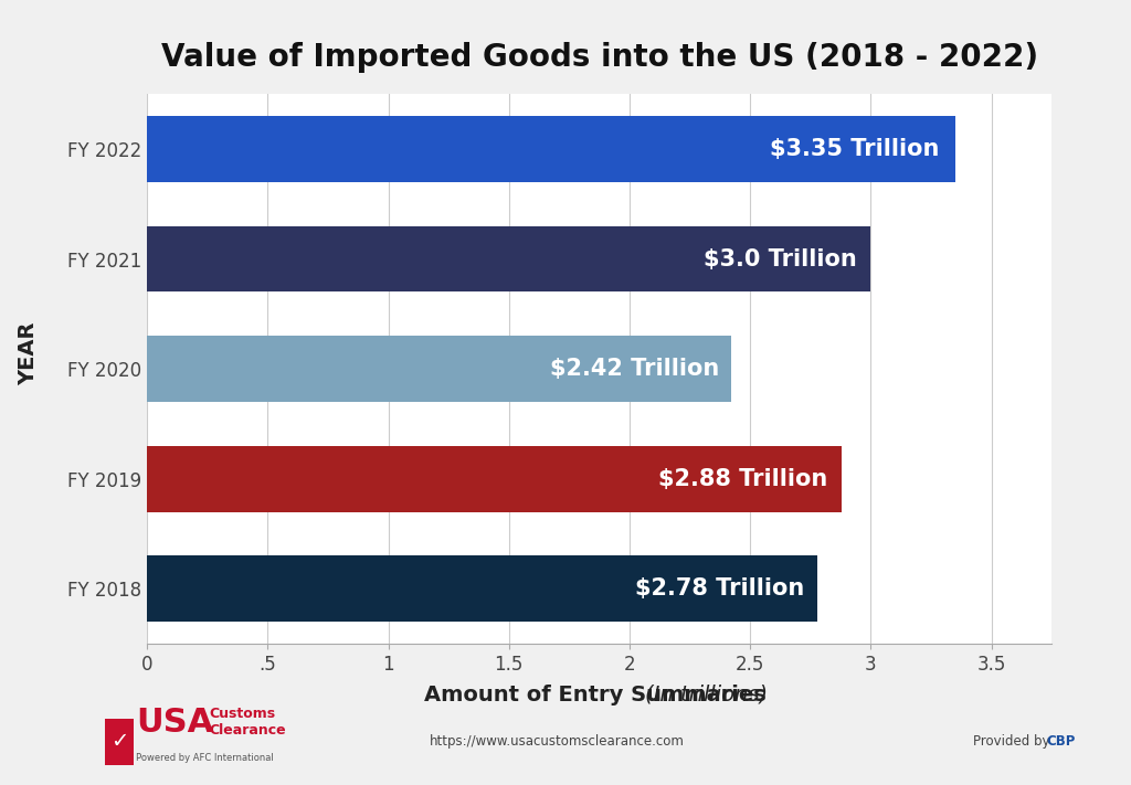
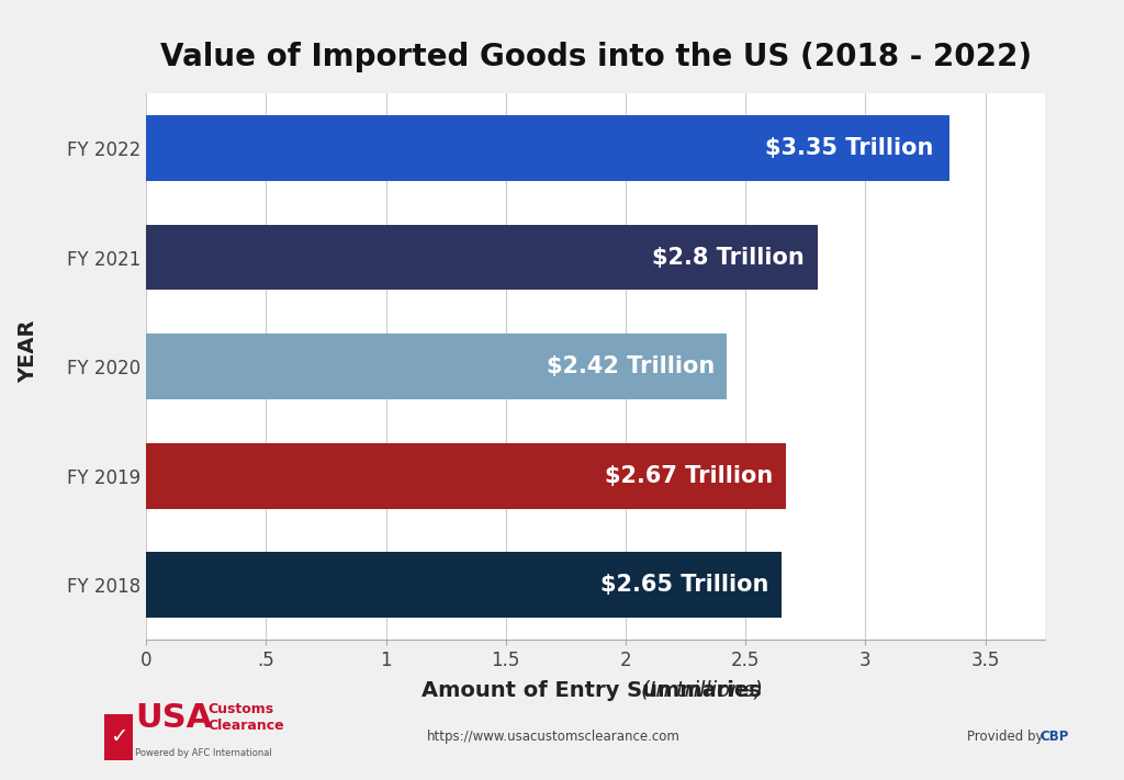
FY 2021: $3.0 -> $2.8
FY 2019: $2.88 -> $2.67
FY 2018: $2.78 -> $2.65
